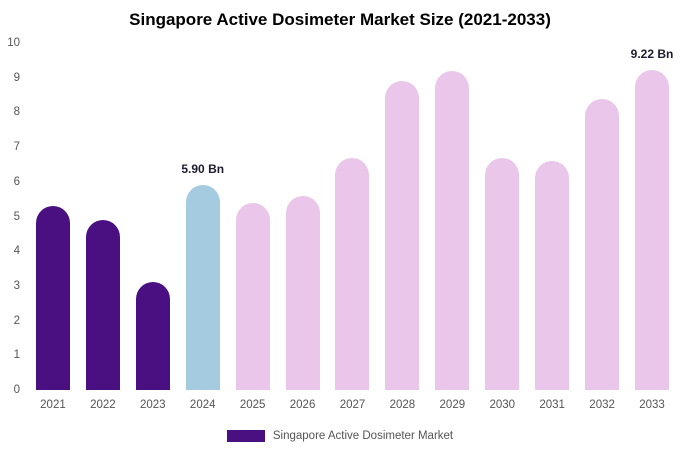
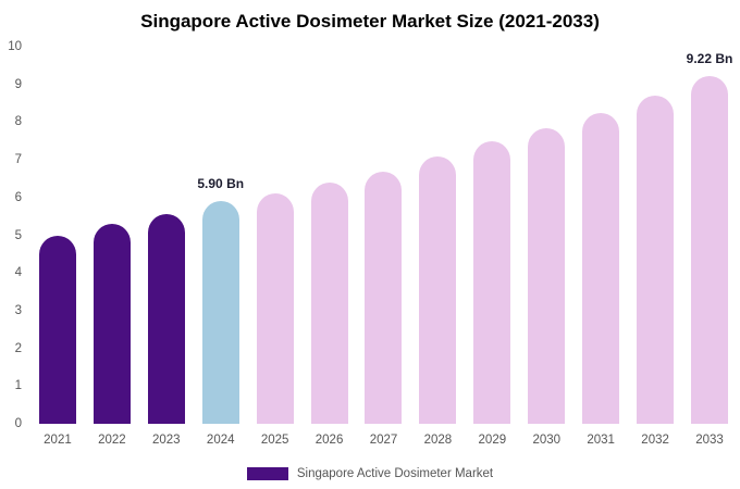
2021: 5.3 -> 5.0
2022: 4.9 -> 5.3
2023: 3.1 -> 5.5
2025: 5.4 -> 6.1
2026: 5.6 -> 6.4
2028: 8.9 -> 7.1
2029: 9.2 -> 7.5
2030: 6.7 -> 7.8
2031: 6.6 -> 8.2
2032: 8.4 -> 8.7
